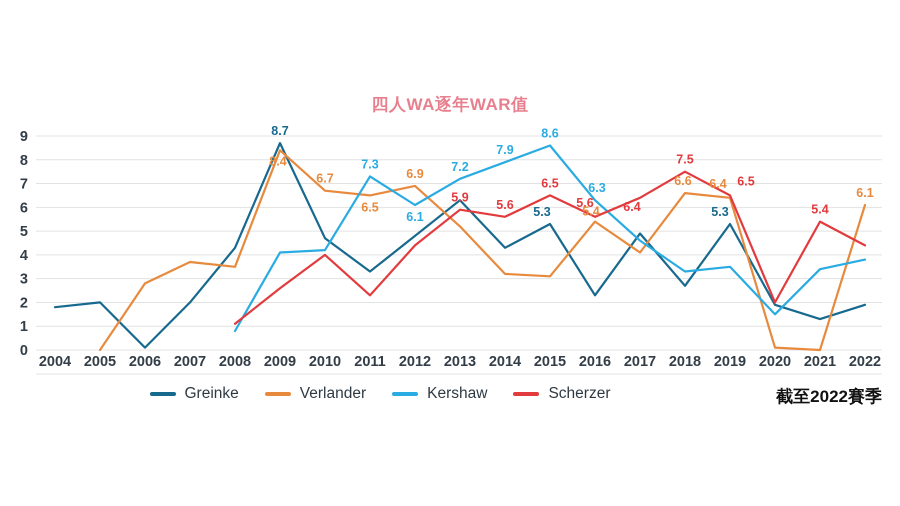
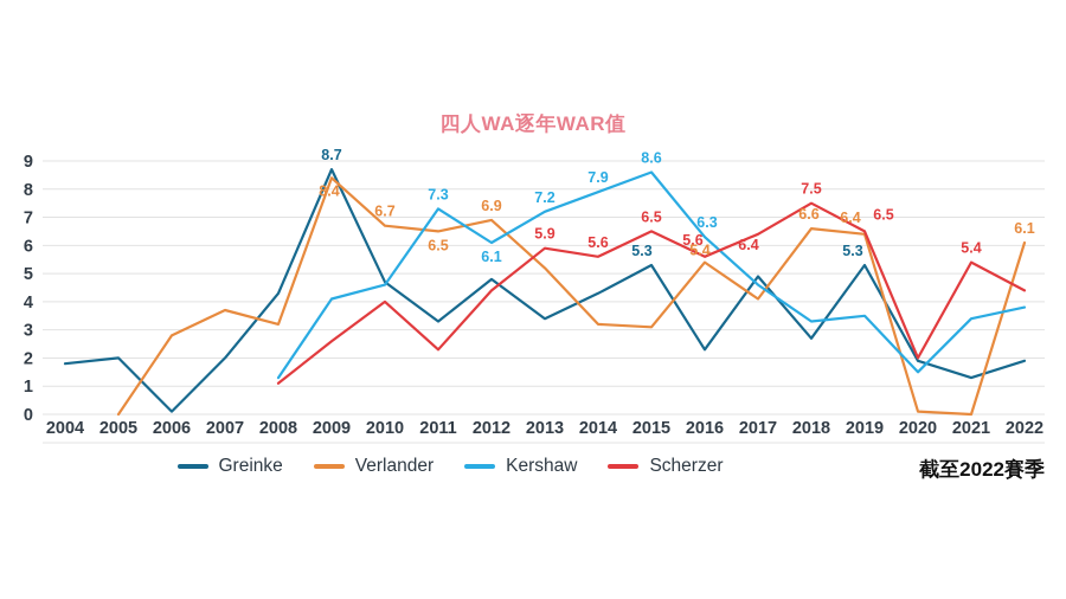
Verlander/2008: 3.5 -> 3.2
Kershaw/2008: 0.8 -> 1.3
Kershaw/2010: 4.2 -> 4.6
Greinke/2013: 6.3 -> 3.4
